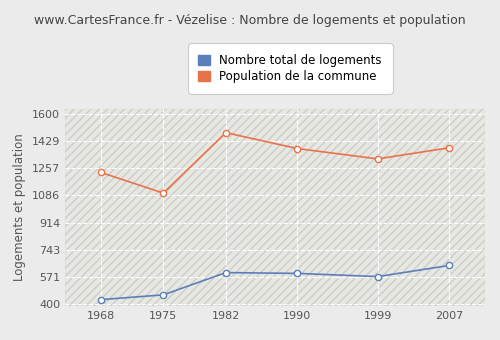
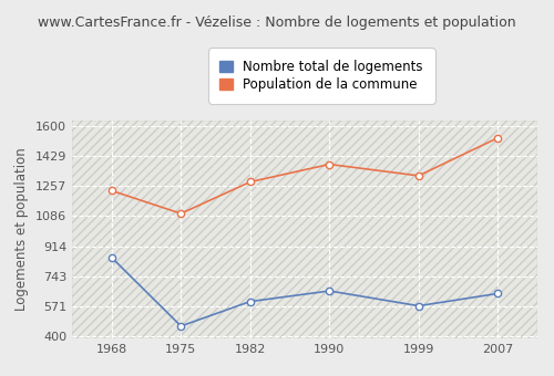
Nombre total de logements/1968: 430 -> 850
Population de la commune/1982: 1480 -> 1280
Nombre total de logements/1990: 600 -> 660
Population de la commune/2007: 1380 -> 1530
